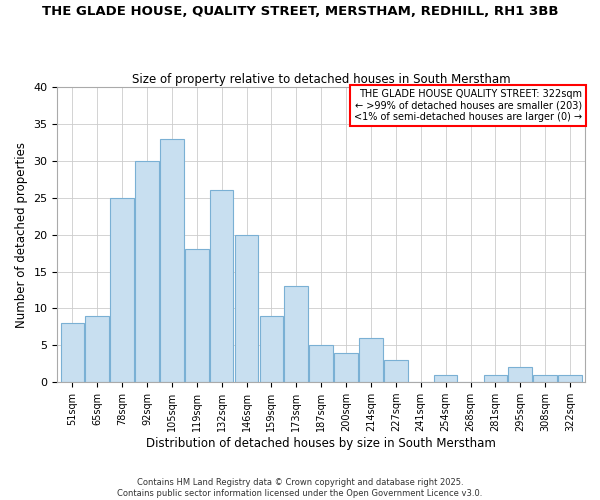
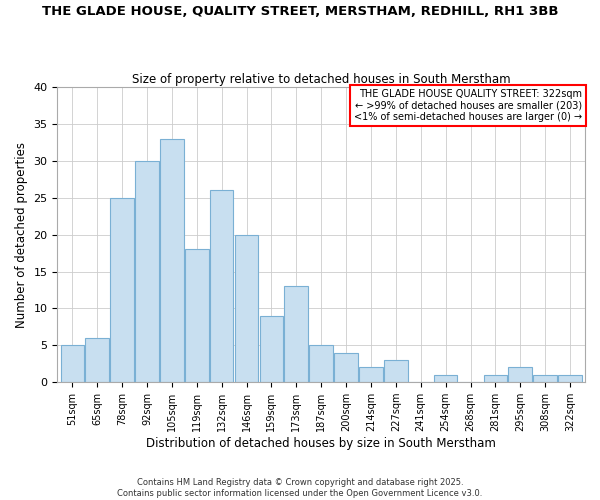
51sqm: 8 -> 5
65sqm: 9 -> 6
214sqm: 6 -> 2
